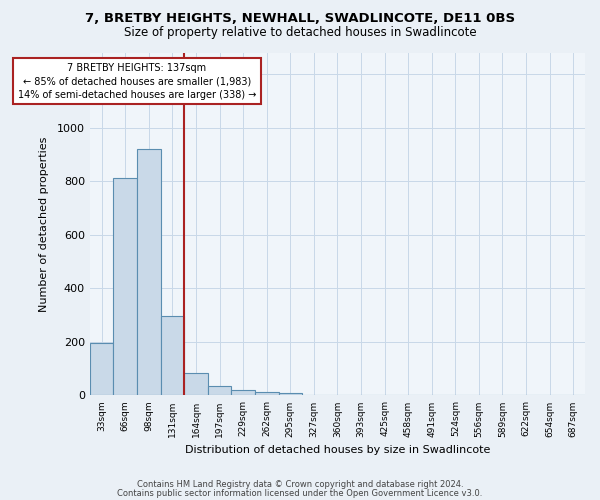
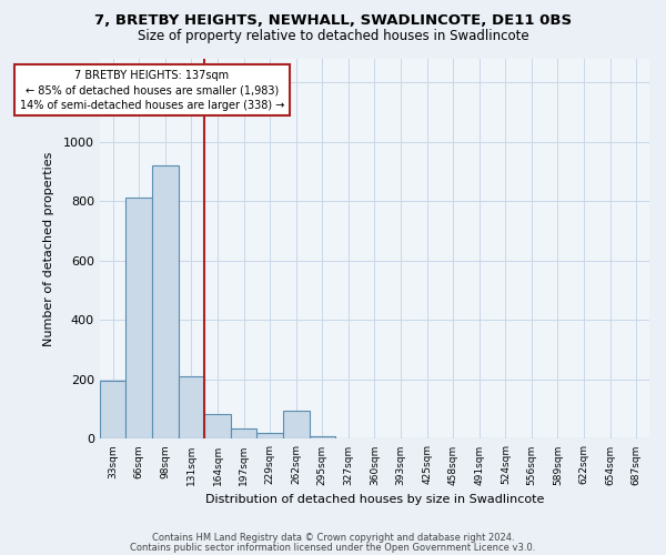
131sqm: 295 -> 210
262sqm: 13 -> 95
